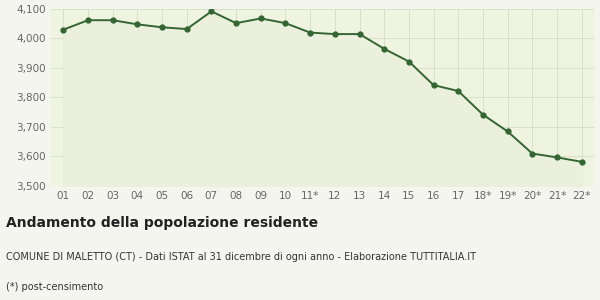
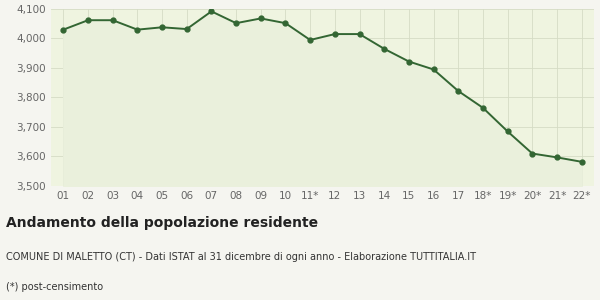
04: 4,048 -> 4,030
11*: 4,020 -> 3,995
16: 3,842 -> 3,895
18*: 3,742 -> 3,765
